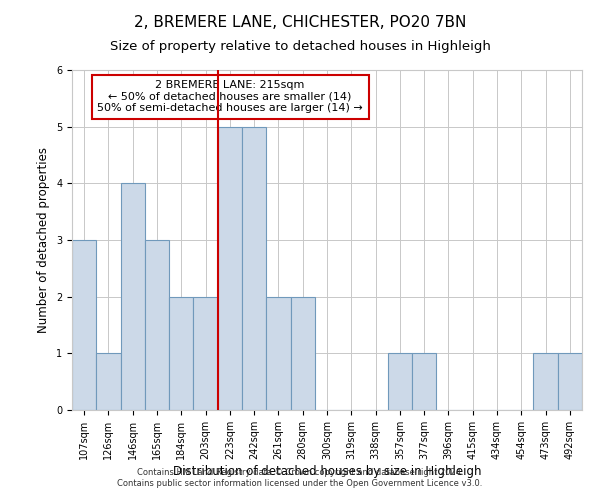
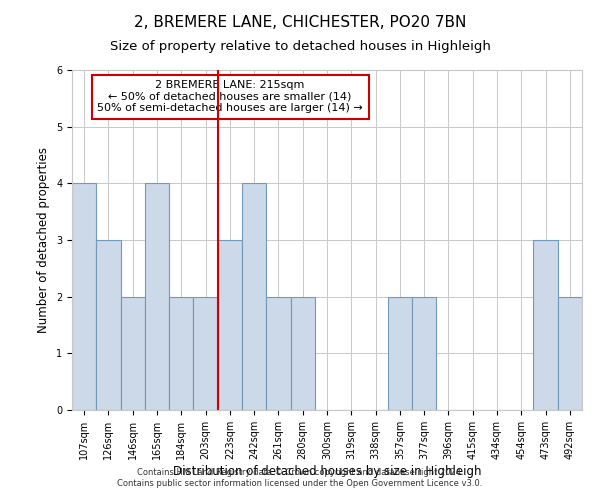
107sqm: 3 -> 4
126sqm: 1 -> 3
146sqm: 4 -> 2
165sqm: 3 -> 4
223sqm: 5 -> 3
242sqm: 5 -> 4
357sqm: 1 -> 2
377sqm: 1 -> 2
473sqm: 1 -> 3
492sqm: 1 -> 2
